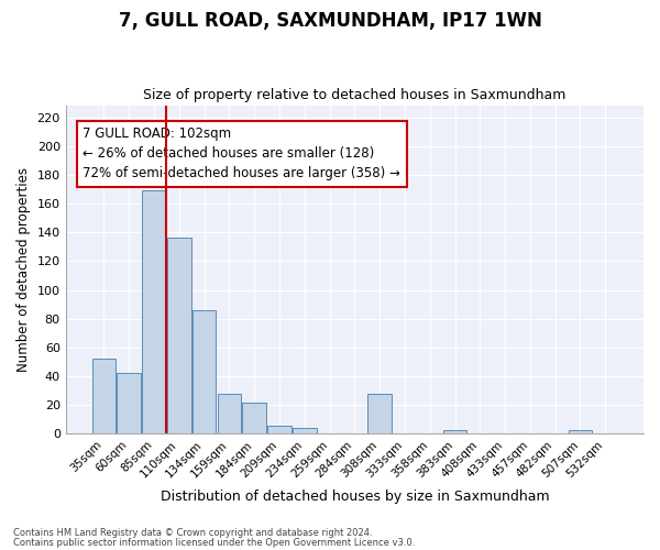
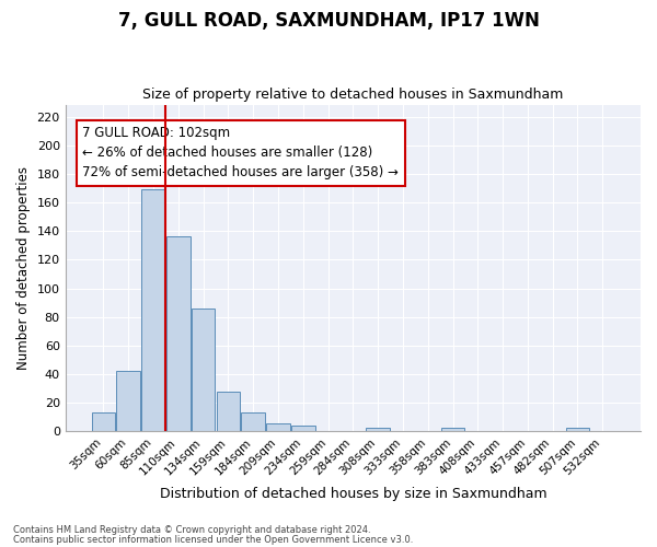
35sqm: 52 -> 13
184sqm: 22 -> 13
308sqm: 28 -> 3
